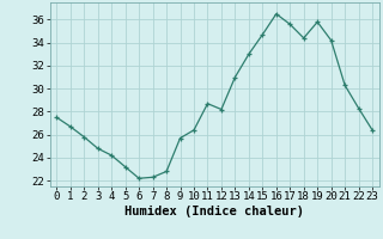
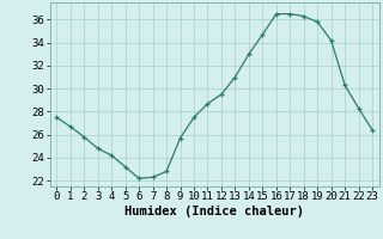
10: 26.4 -> 27.5
12: 28.2 -> 29.5
17: 35.6 -> 36.5
18: 34.4 -> 36.3
